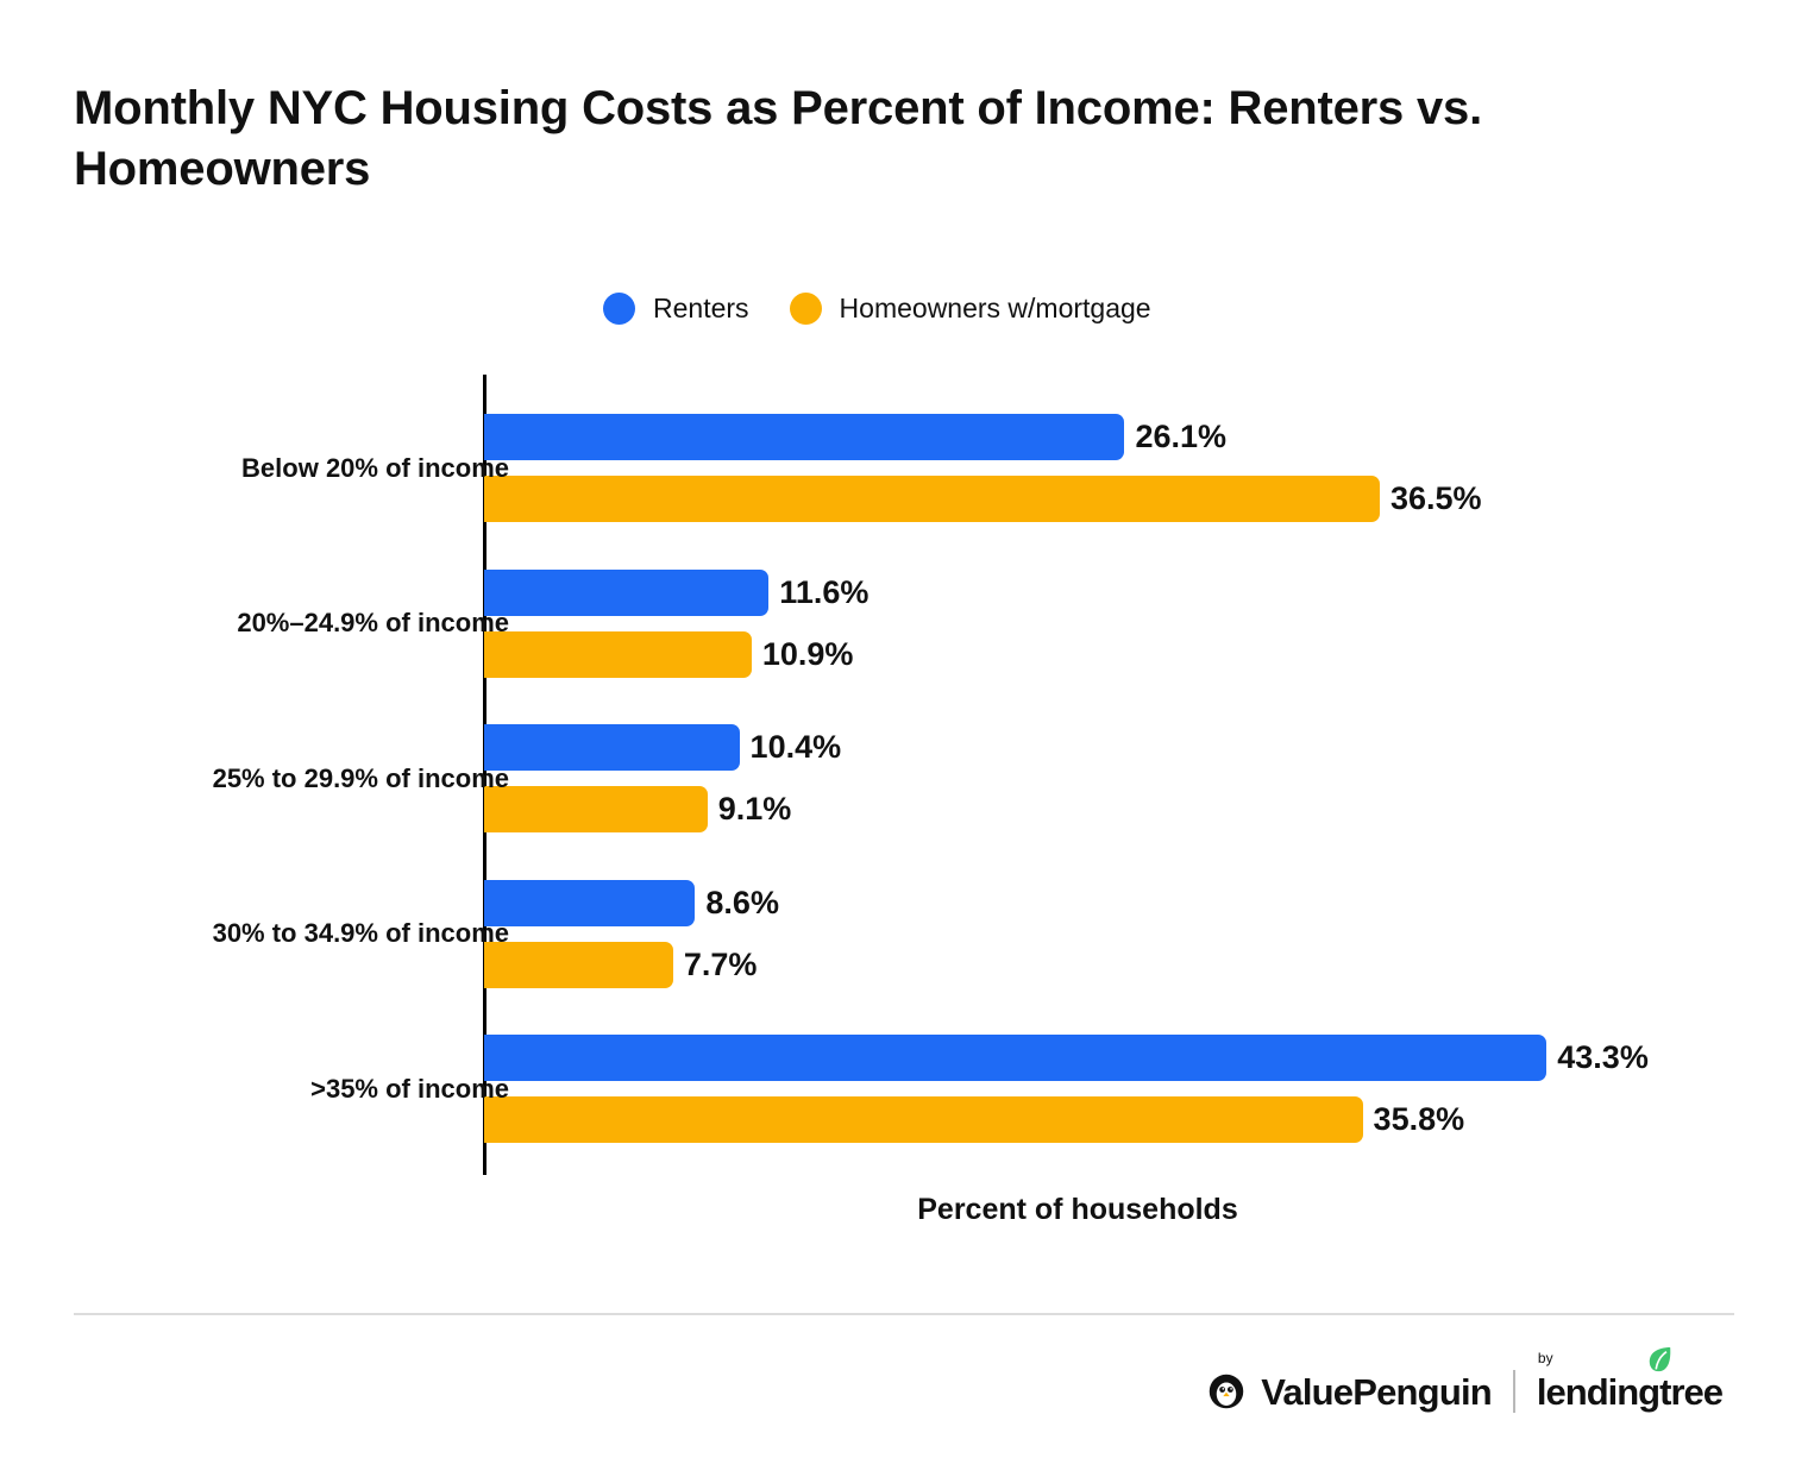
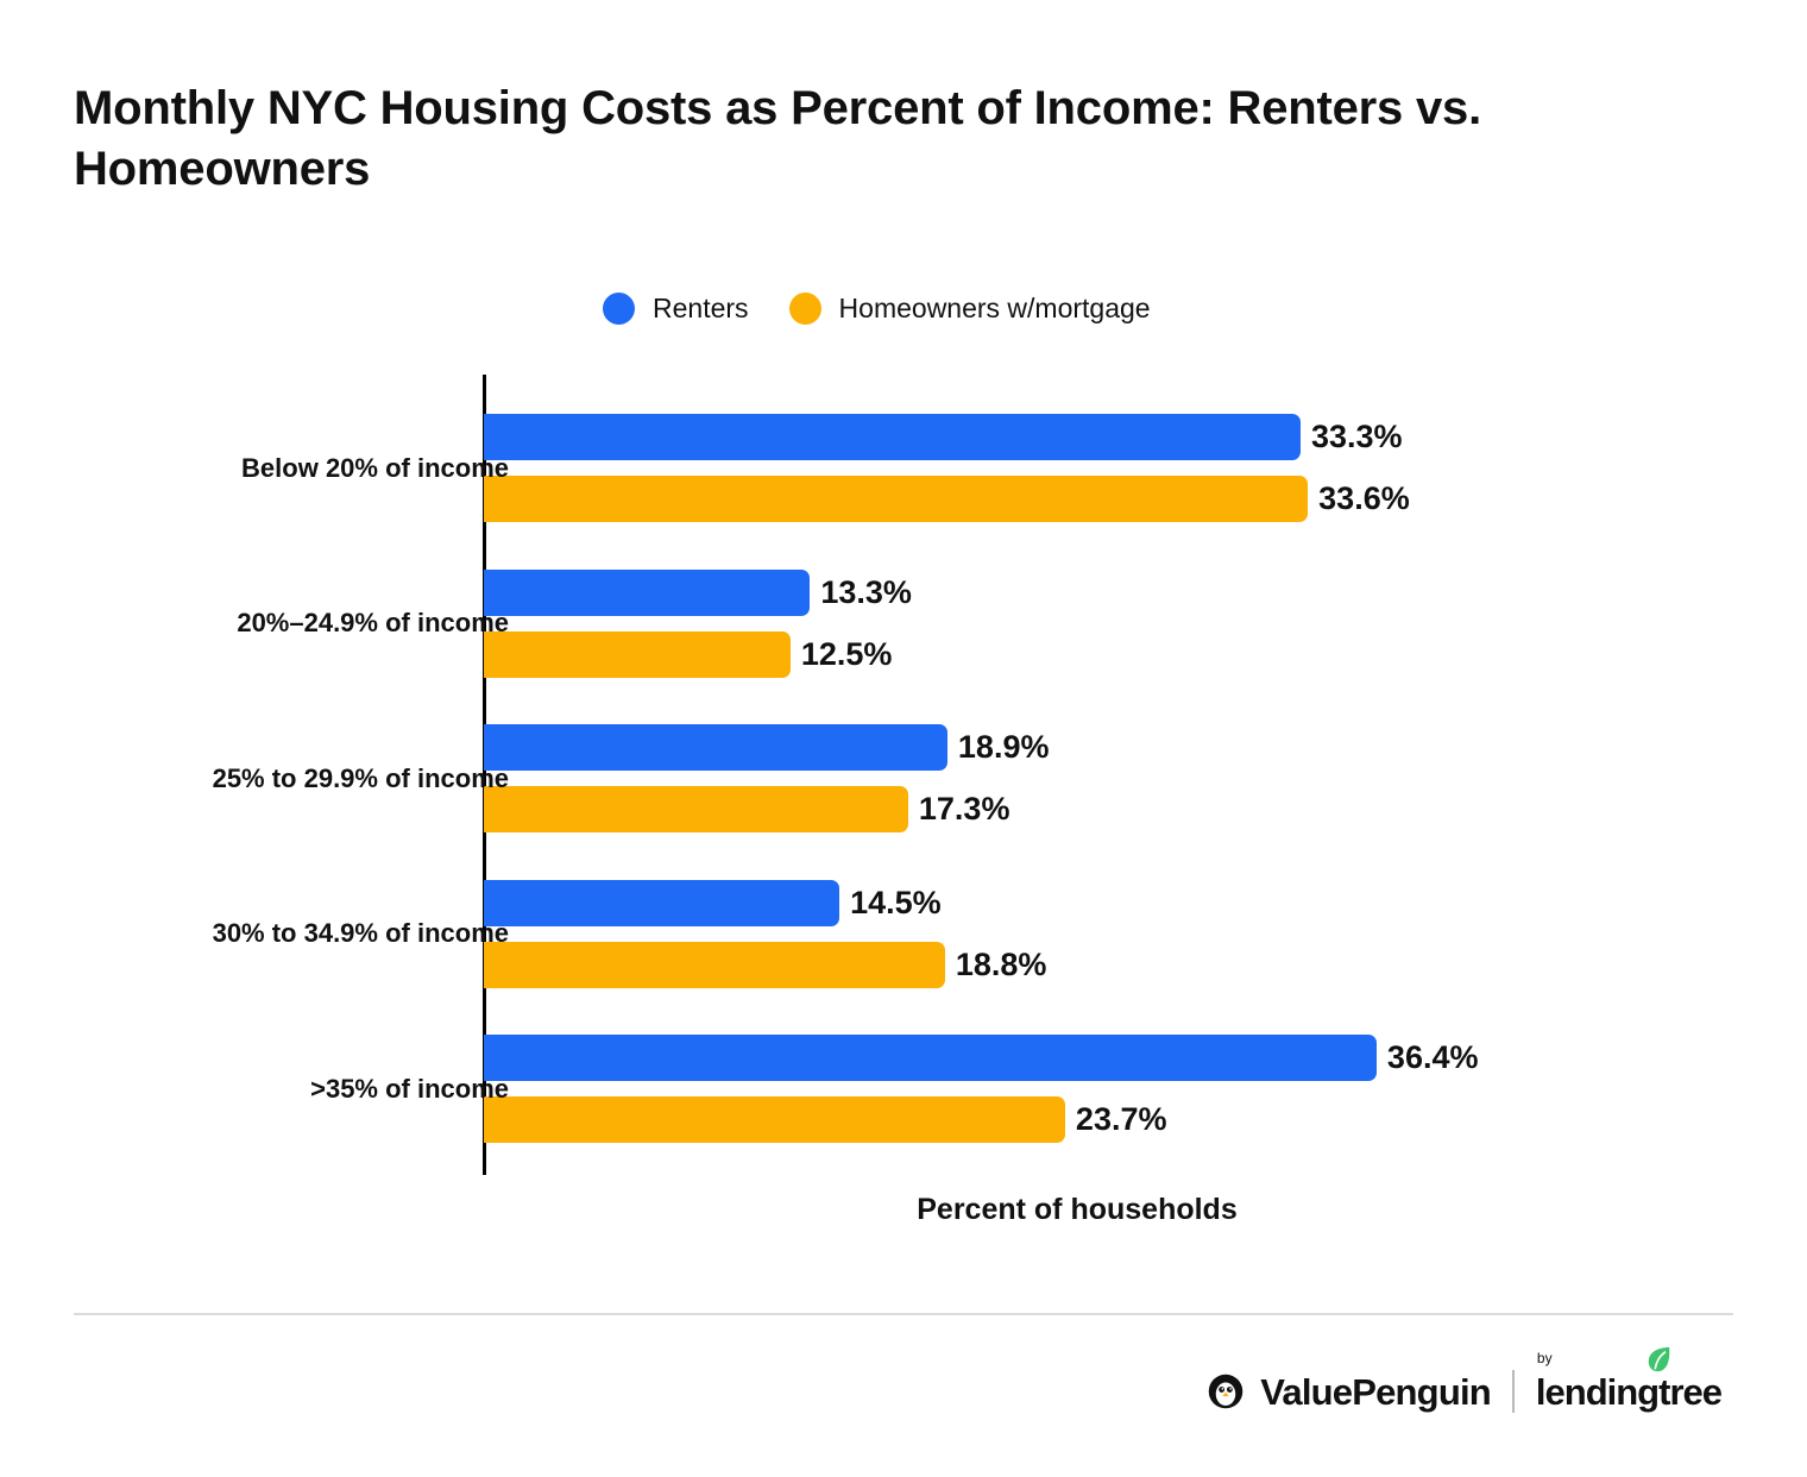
Renters/Below 20% of income: 26.1% -> 33.3%
Homeowners w/mortgage/Below 20% of income: 36.5% -> 33.6%
Renters/20%–24.9% of income: 11.6% -> 13.3%
Homeowners w/mortgage/20%–24.9% of income: 10.9% -> 12.5%
Renters/25% to 29.9% of income: 10.4% -> 18.9%
Homeowners w/mortgage/25% to 29.9% of income: 9.1% -> 17.3%
Renters/30% to 34.9% of income: 8.6% -> 14.5%
Homeowners w/mortgage/30% to 34.9% of income: 7.7% -> 18.8%
Renters/>35% of income: 43.3% -> 36.4%
Homeowners w/mortgage/>35% of income: 35.8% -> 23.7%
